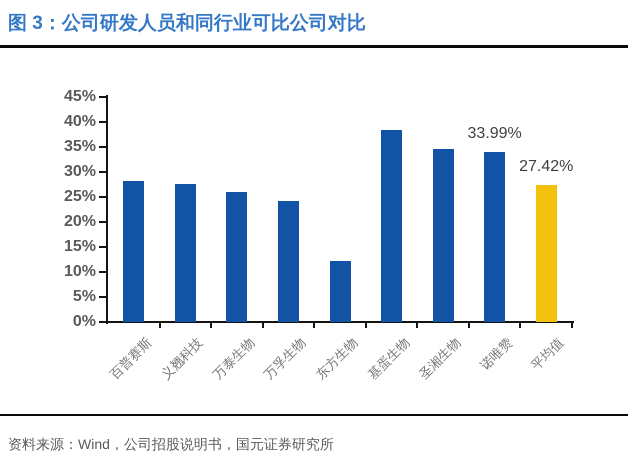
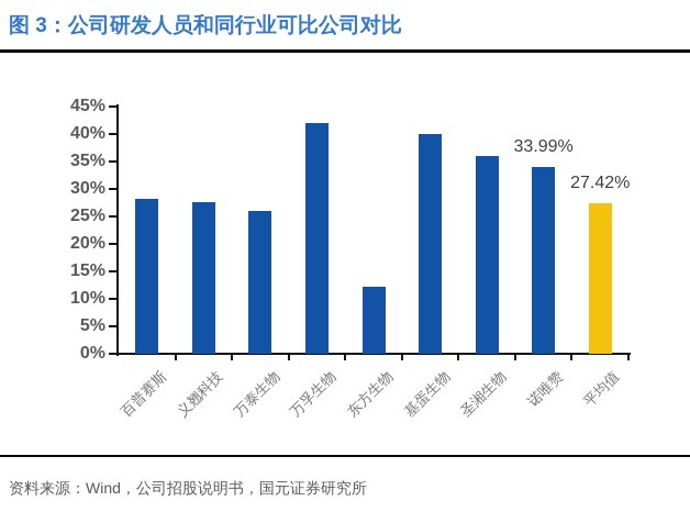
万孚生物: 24% -> 42%
基蛋生物: 38% -> 40%
圣湘生物: 35% -> 36%
